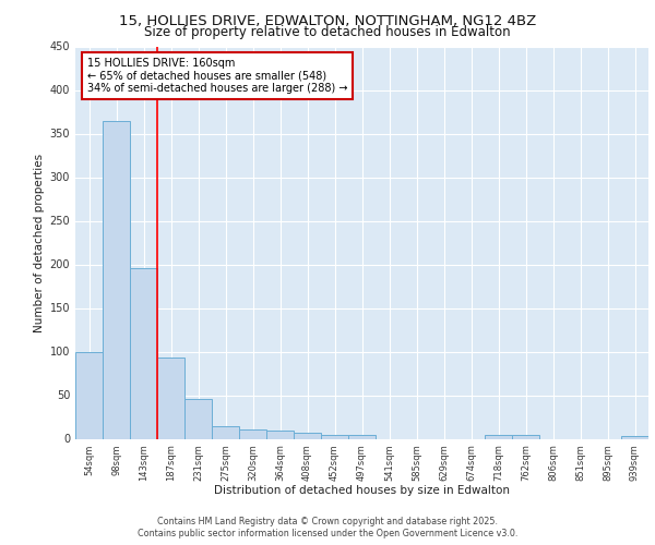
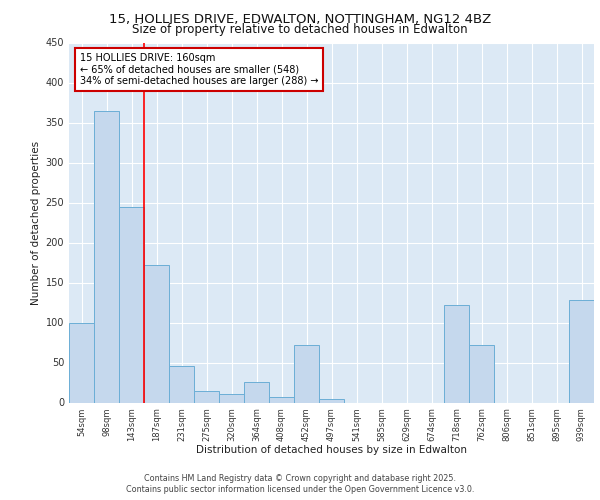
143sqm: 196 -> 244
187sqm: 93 -> 172
364sqm: 10 -> 26
452sqm: 5 -> 72
718sqm: 5 -> 122
762sqm: 4 -> 72
939sqm: 3 -> 128
